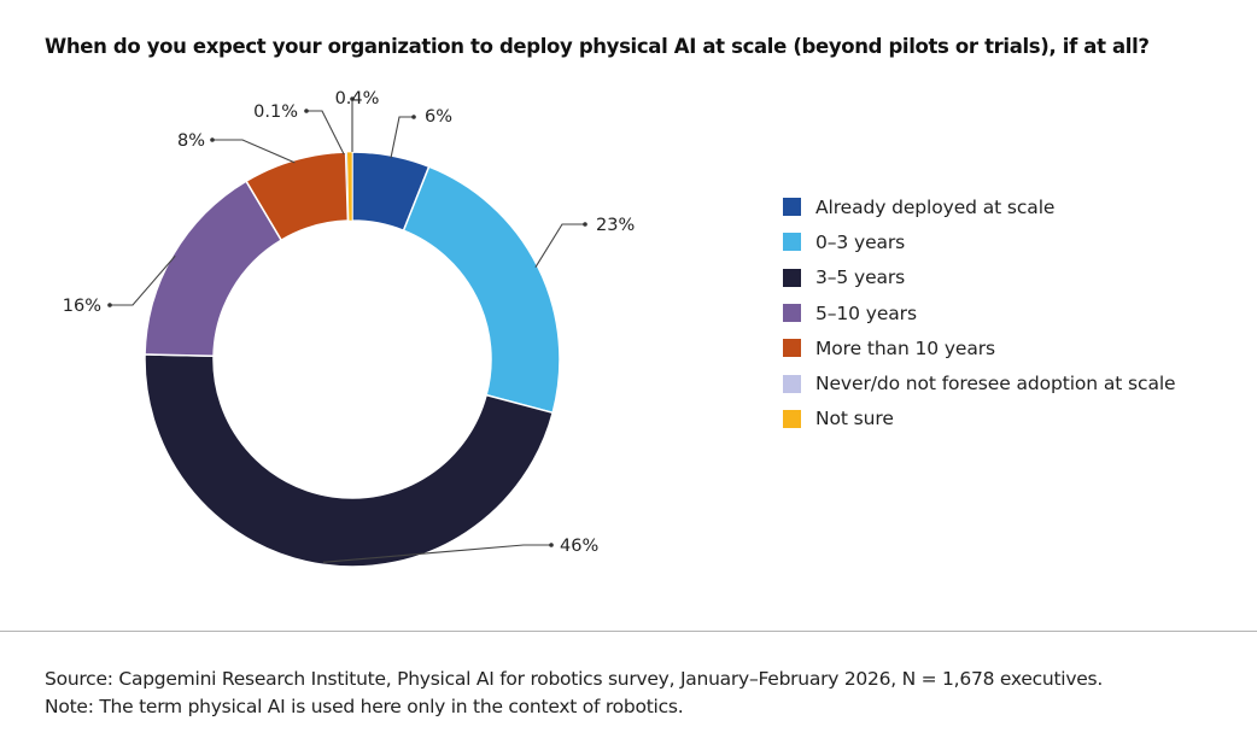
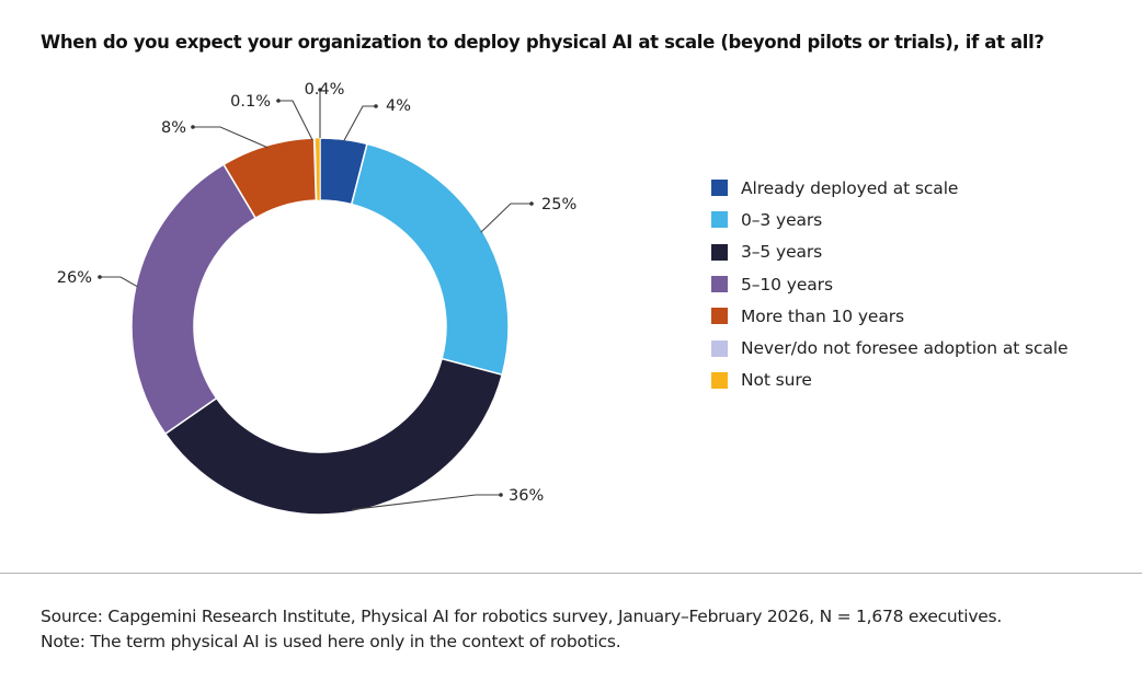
Already deployed at scale: 6% -> 4%
0–3 years: 23% -> 25%
3–5 years: 46% -> 36%
5–10 years: 16% -> 26%
